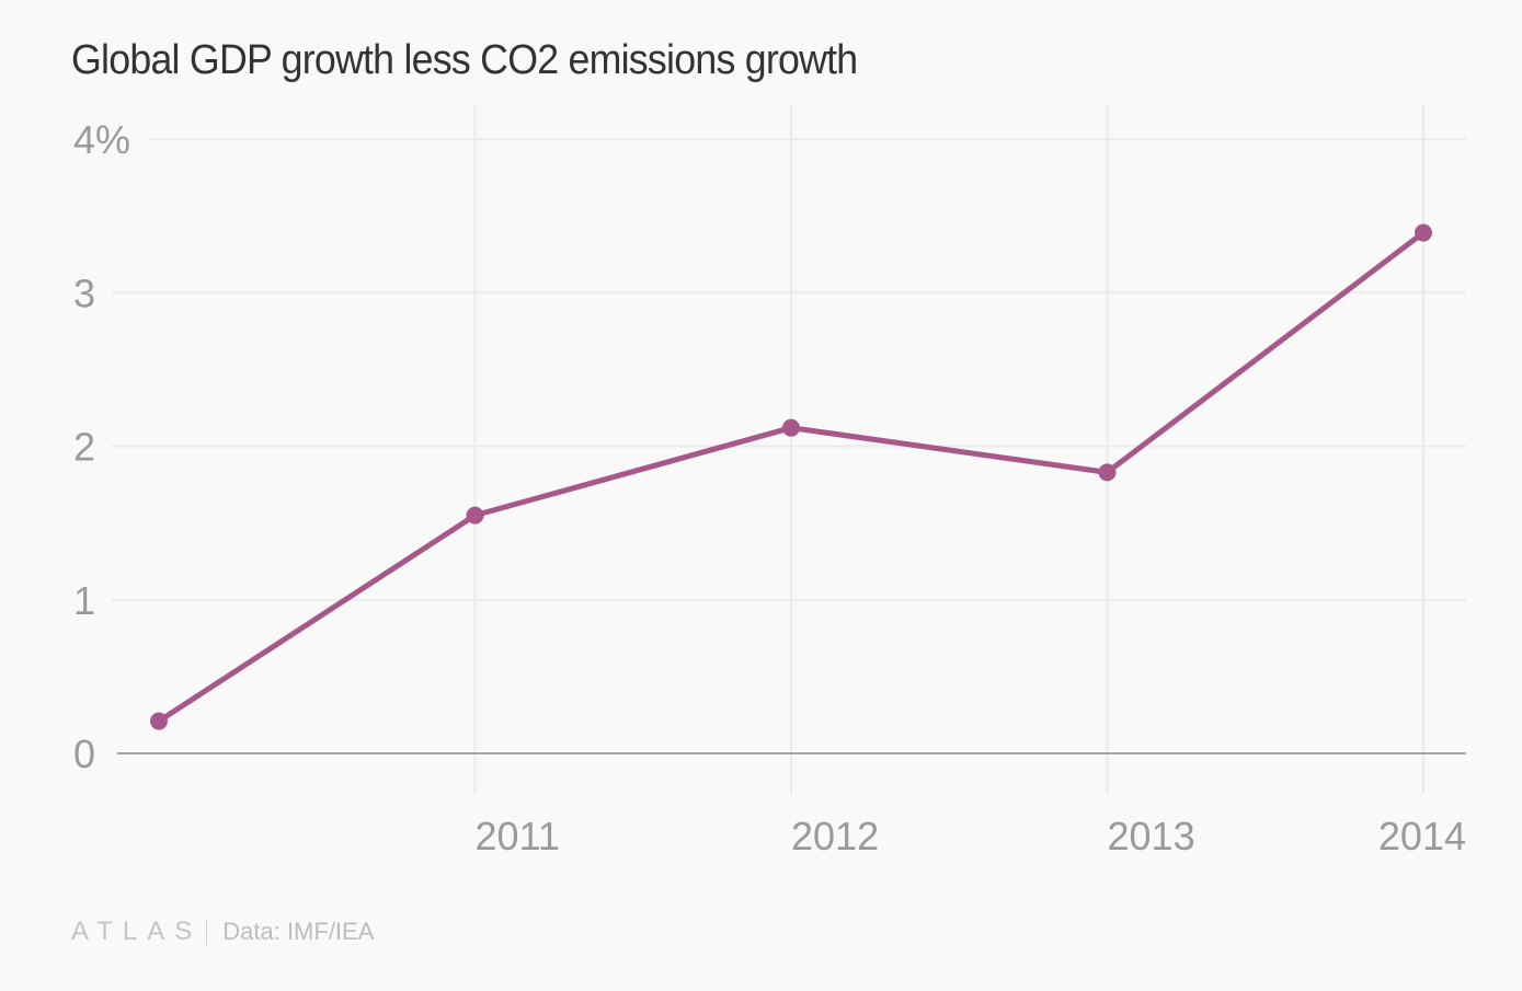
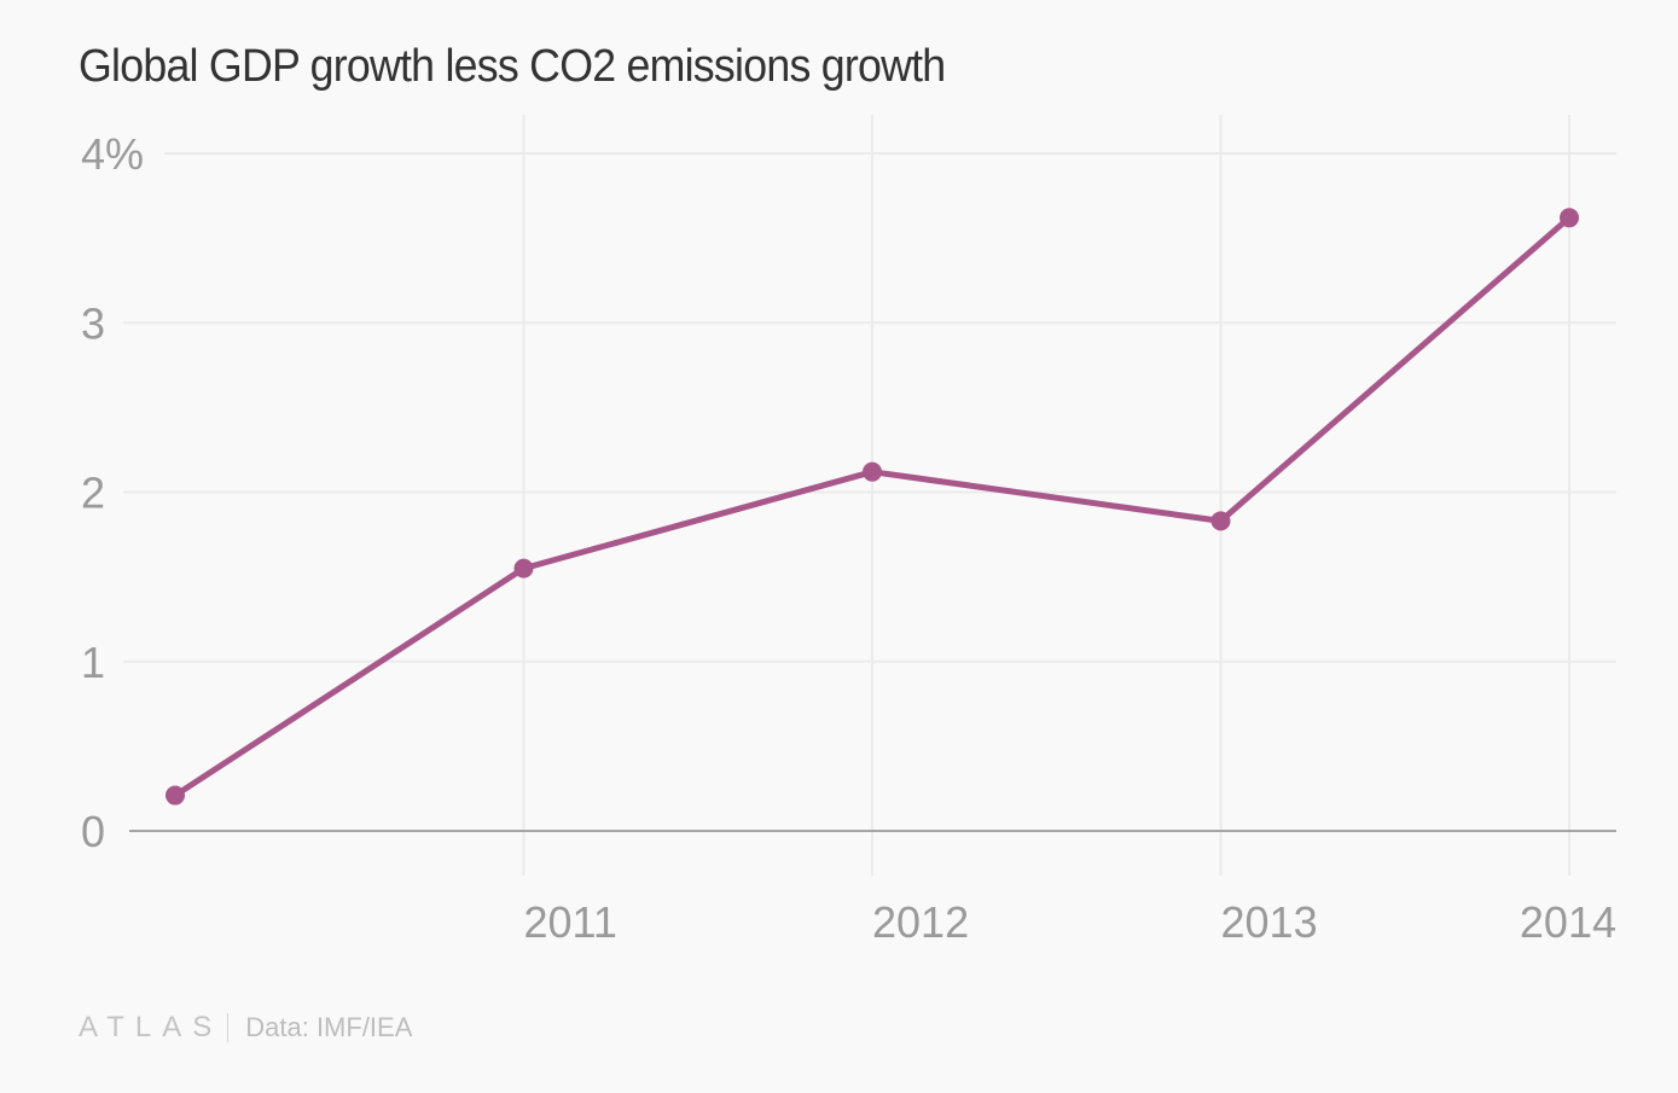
2014: 3.39% -> 3.62%
